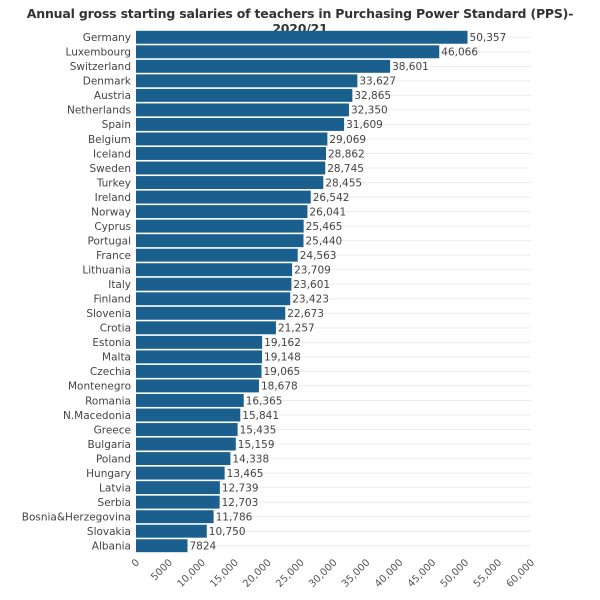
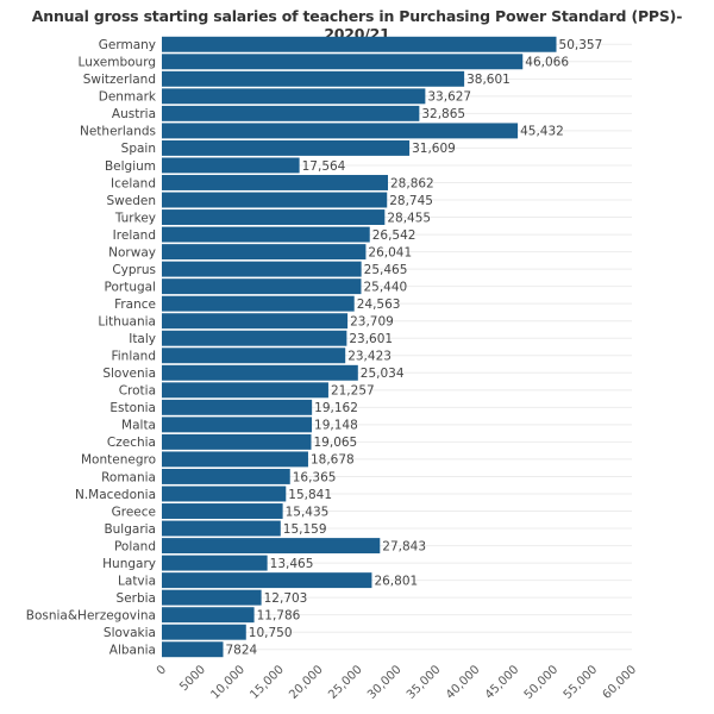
Netherlands: 32,350 -> 45,432
Belgium: 29,069 -> 17,564
Slovenia: 22,673 -> 25,034
Poland: 14,338 -> 27,843
Latvia: 12,739 -> 26,801
